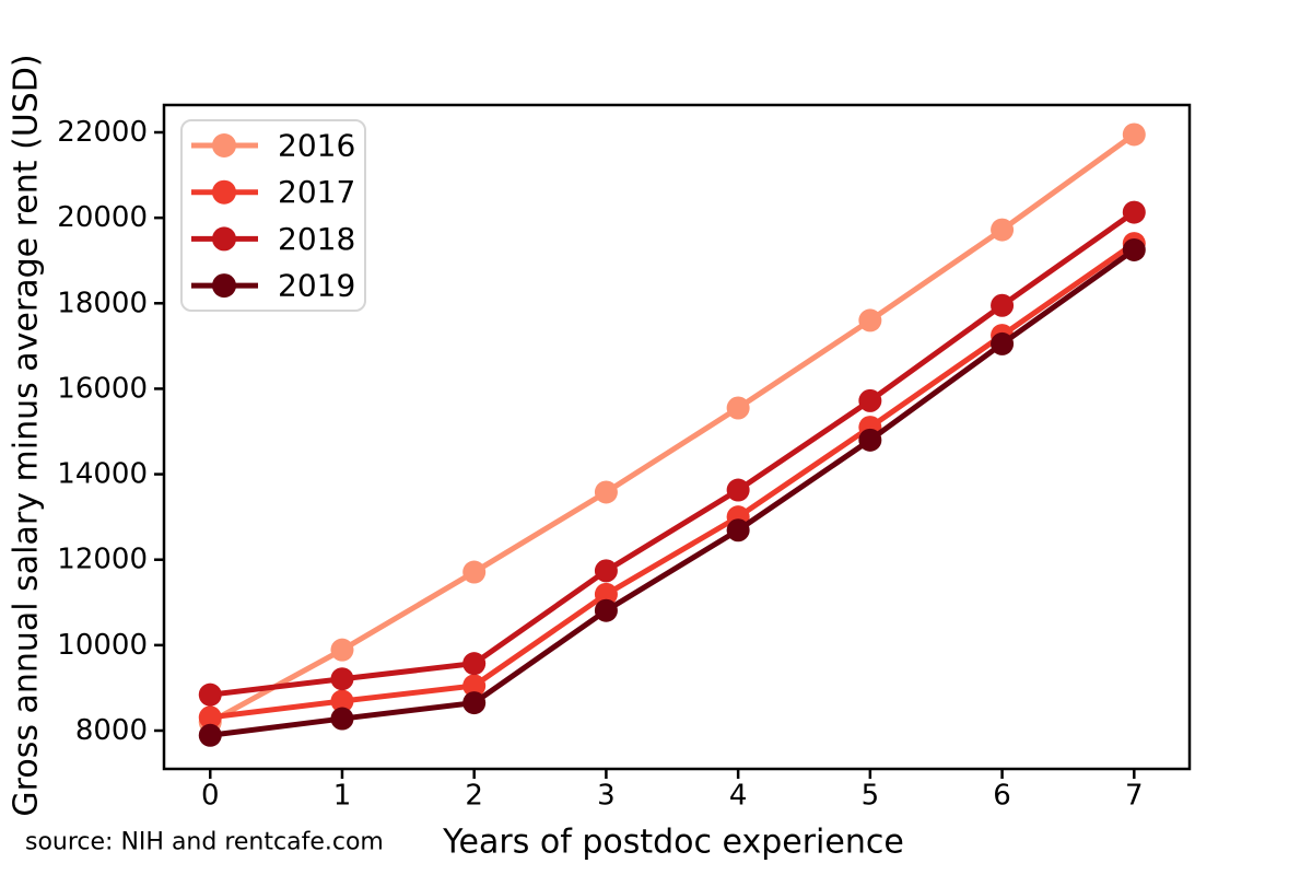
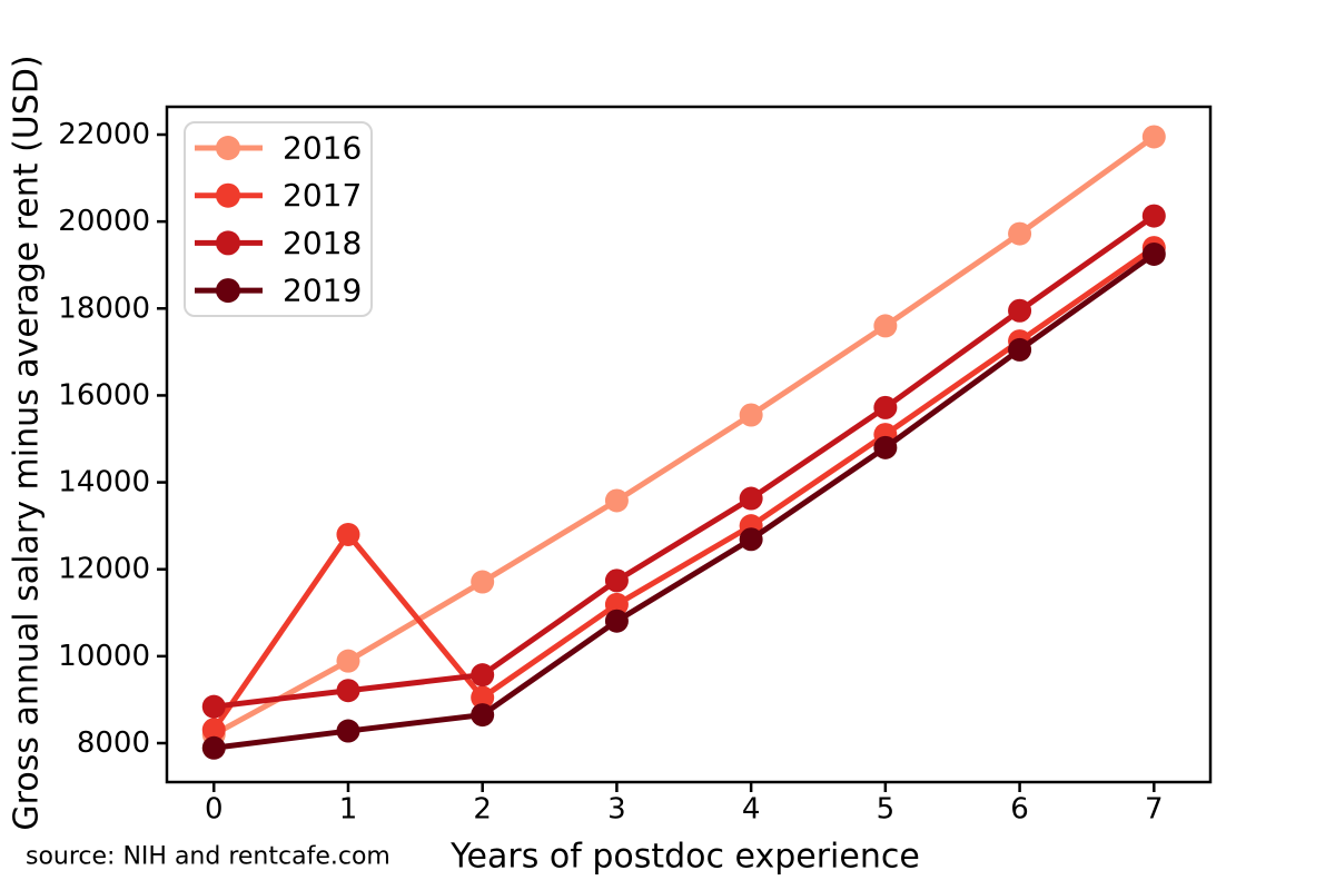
2017/1: 8700 -> 12800
